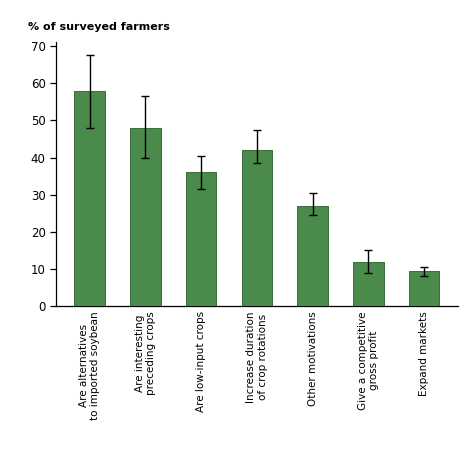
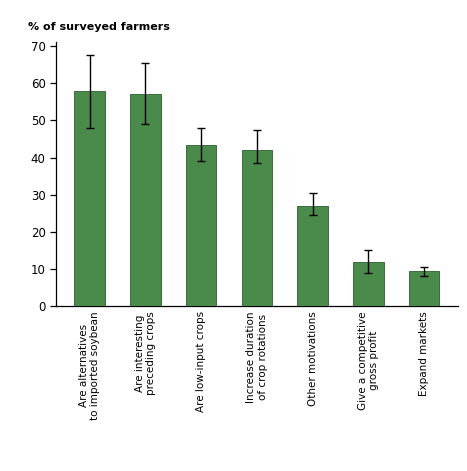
Are interesting preceding crops: 48.0 -> 57.0
Are low-input crops: 36.0 -> 43.5
